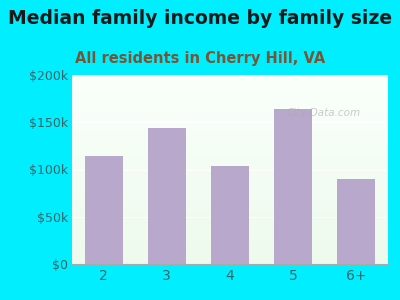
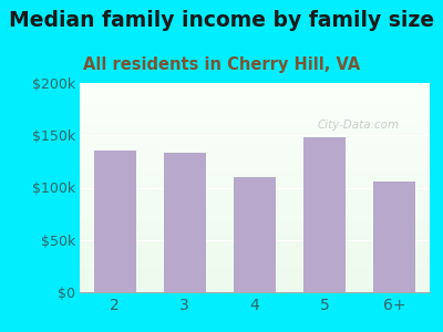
2: $114k -> $135k
3: $144k -> $133k
4: $104k -> $110k
5: $164k -> $148k
6+: $90k -> $106k
